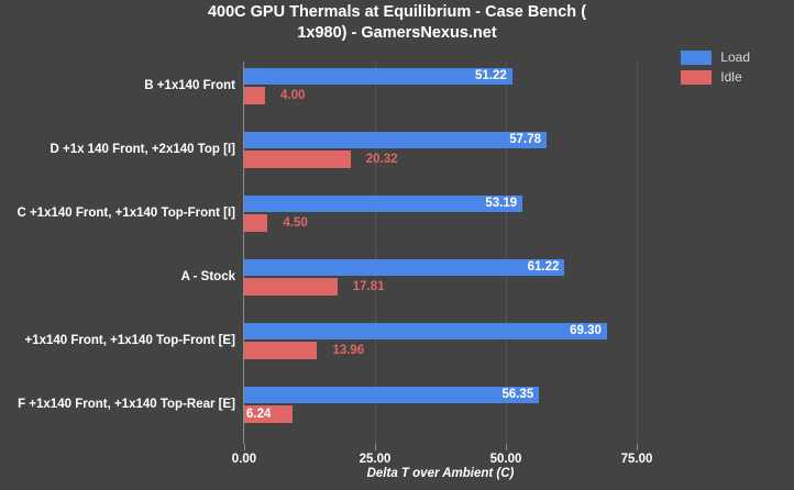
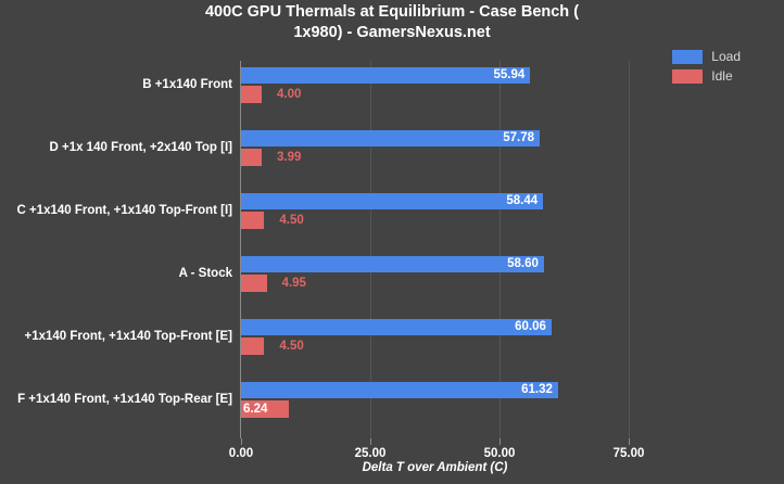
Load/B +1x140 Front: 51.22 -> 55.94
Idle/D +1x 140 Front, +2x140 Top [I]: 20.32 -> 3.99
Load/C +1x140 Front, +1x140 Top-Front [I]: 53.19 -> 58.44
Load/A - Stock: 61.22 -> 58.60
Idle/A - Stock: 17.81 -> 4.95
Load/+1x140 Front, +1x140 Top-Front [E]: 69.30 -> 60.06
Idle/+1x140 Front, +1x140 Top-Front [E]: 13.96 -> 4.50
Load/F +1x140 Front, +1x140 Top-Rear [E]: 56.35 -> 61.32
